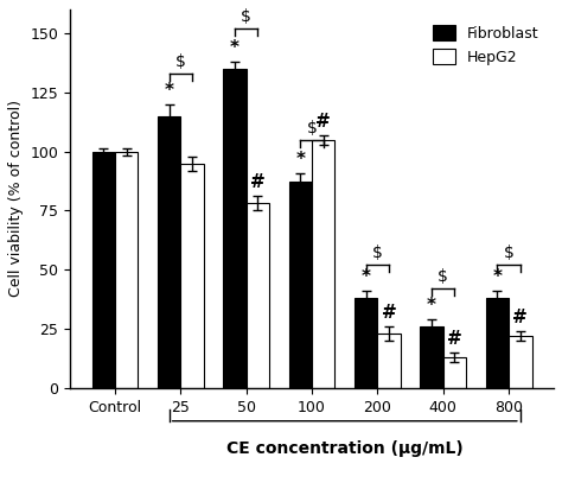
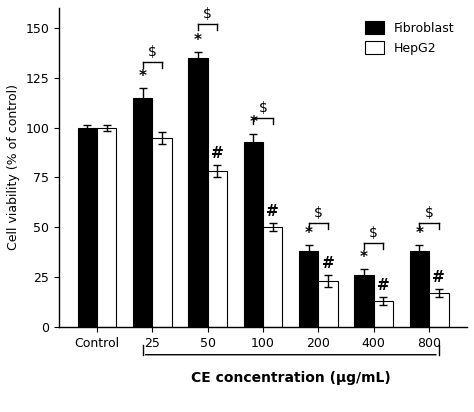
Fibroblast/100: 87 -> 93
HepG2/100: 105 -> 50
HepG2/800: 22 -> 17
